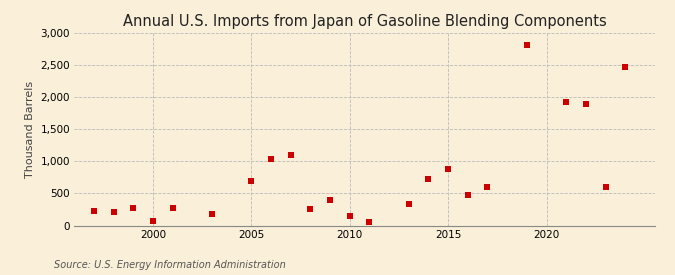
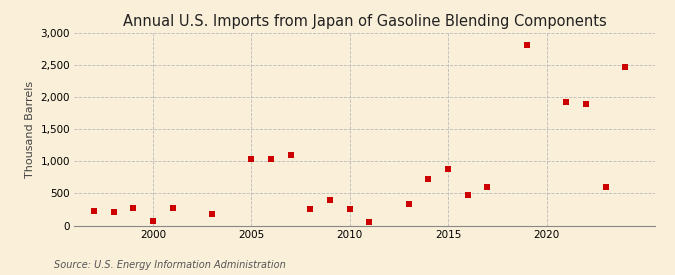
2005: 690 -> 1,040
2010: 150 -> 260
